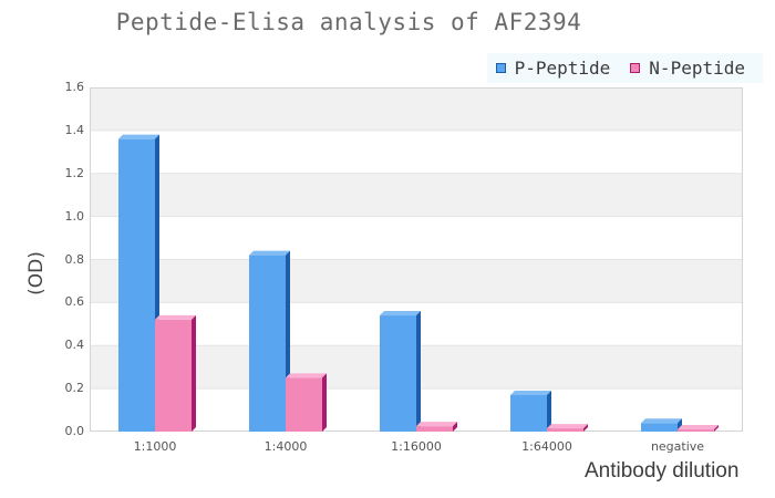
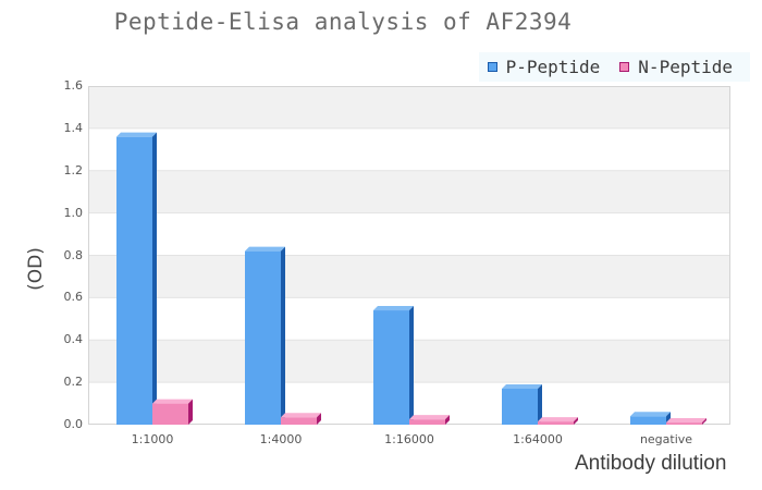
N-Peptide/1:1000: 0.52 -> 0.10
N-Peptide/1:4000: 0.25 -> 0.04
